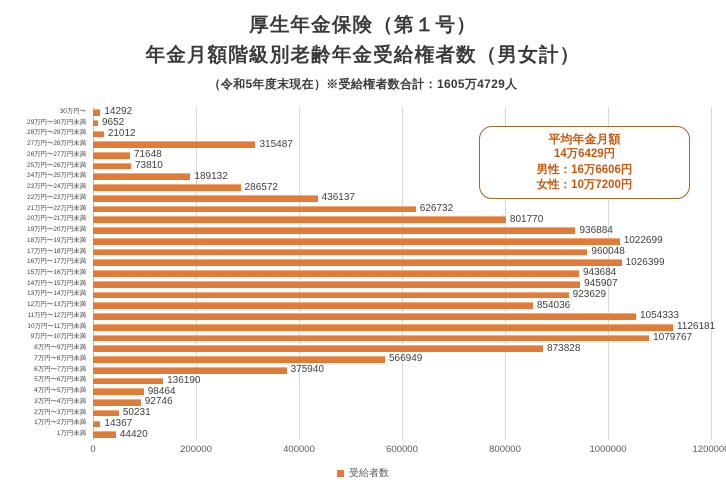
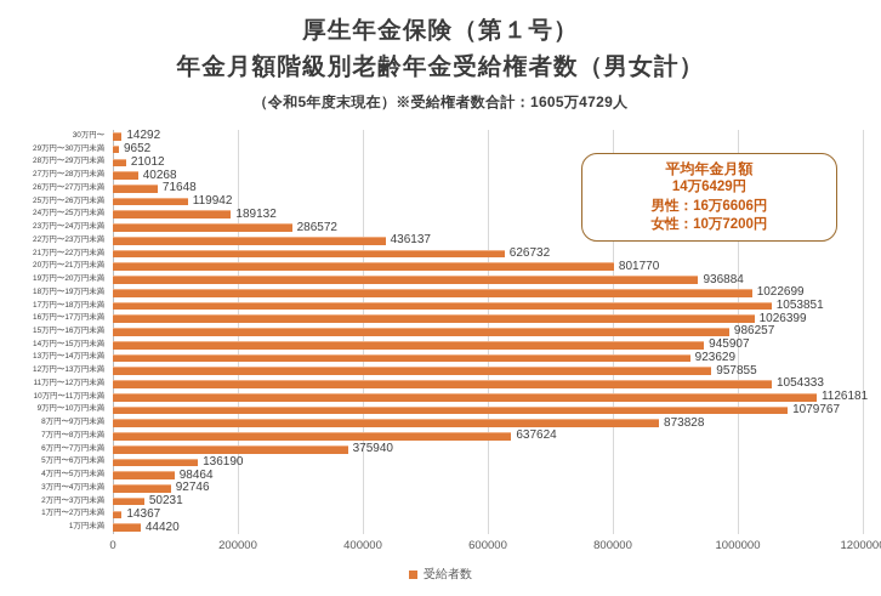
27万円〜28万円未満: 315487 -> 40268
25万円〜26万円未満: 73810 -> 119942
17万円〜18万円未満: 960048 -> 1053851
15万円〜16万円未満: 943684 -> 986257
12万円〜13万円未満: 854036 -> 957855
7万円〜8万円未満: 566949 -> 637624
